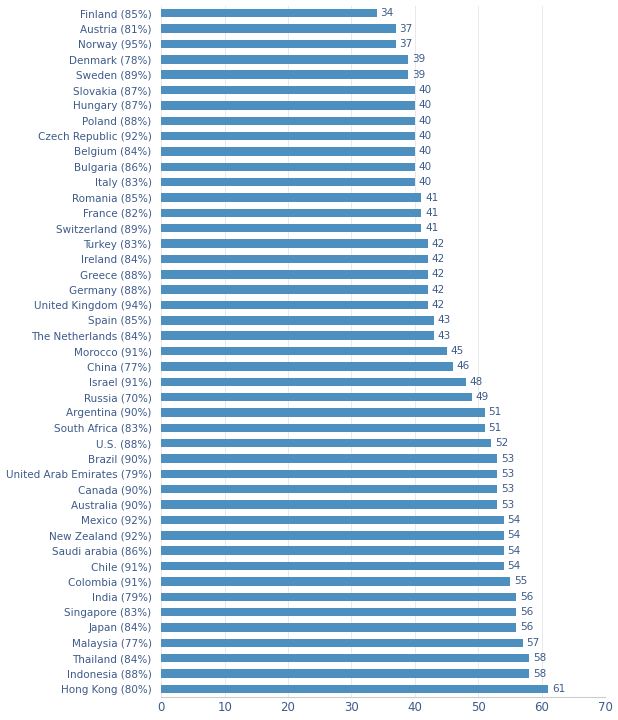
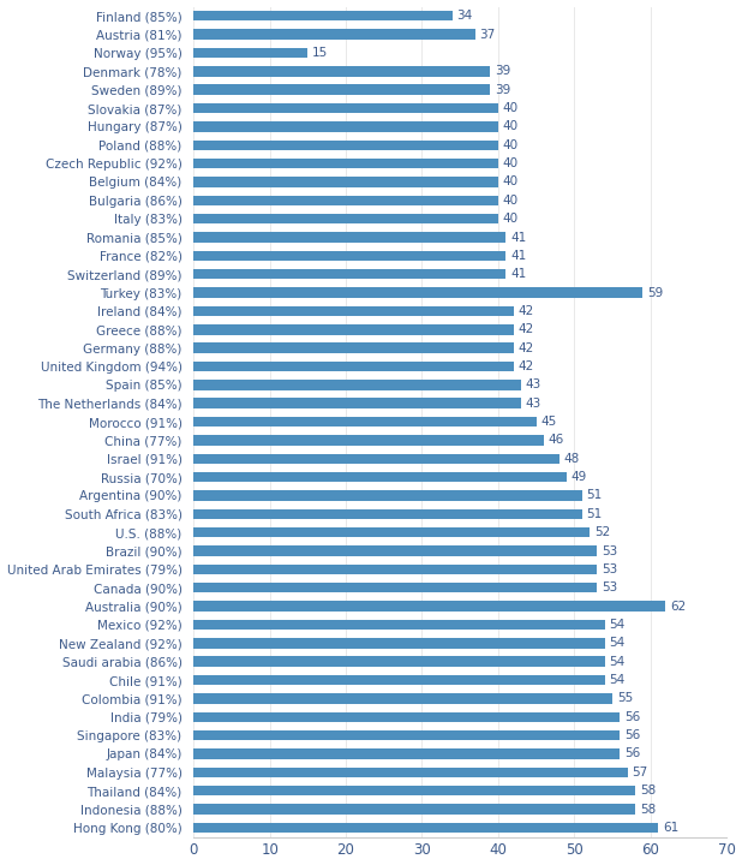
Norway (95%): 37 -> 15
Turkey (83%): 42 -> 59
Australia (90%): 53 -> 62
